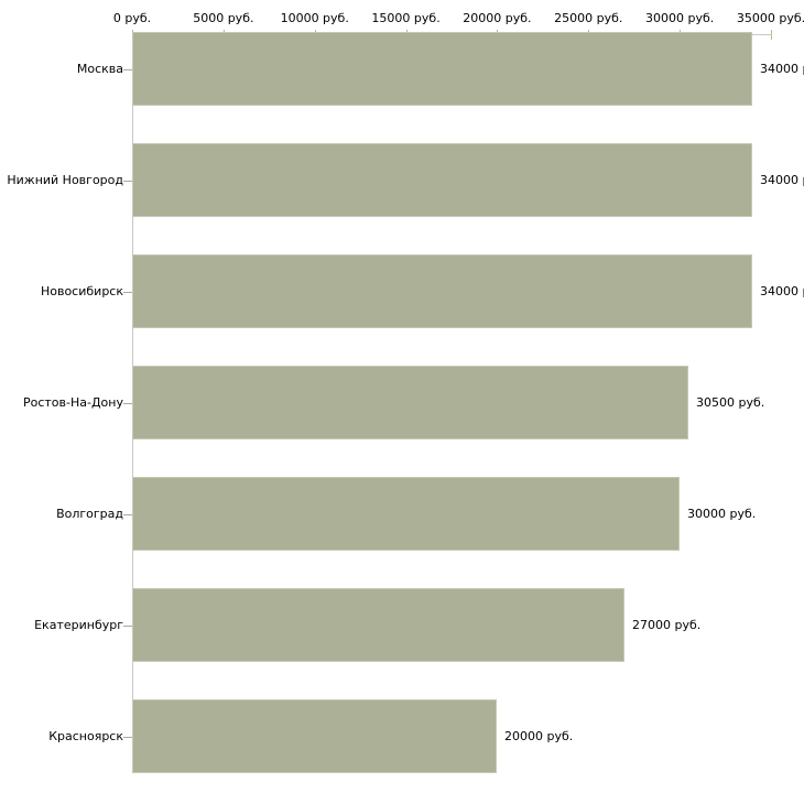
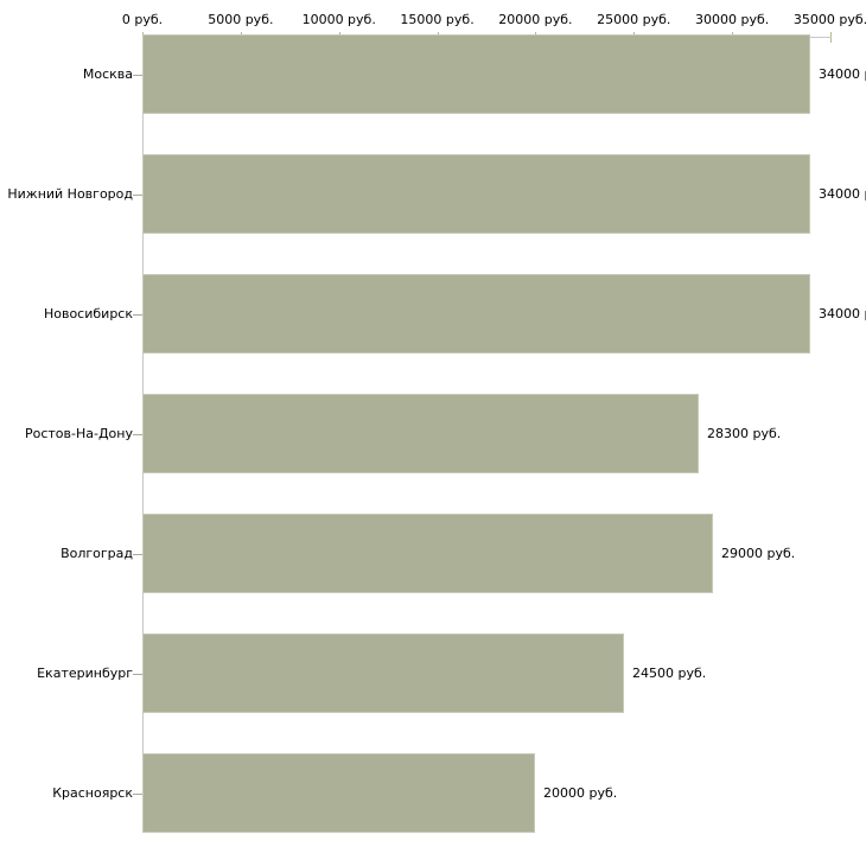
Ростов-На-Дону: 30500 -> 28300
Волгоград: 30000 -> 29000
Екатеринбург: 27000 -> 24500
